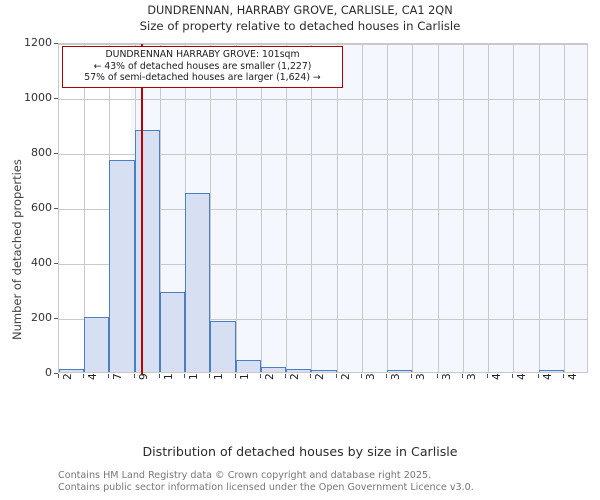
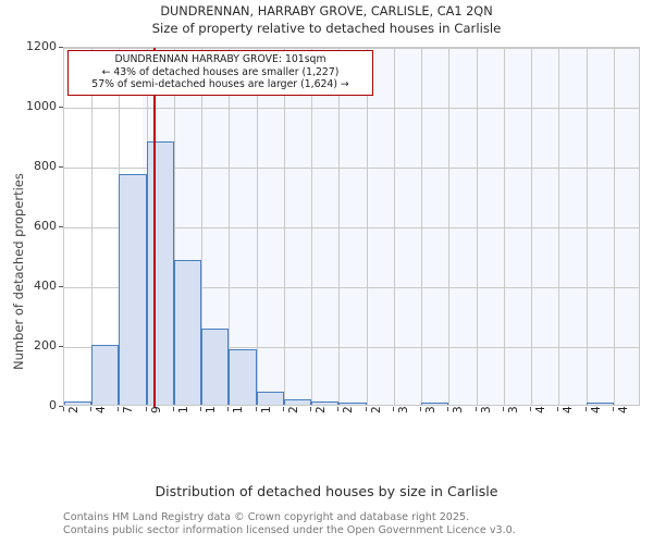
119sqm: 290 -> 480
142sqm: 650 -> 260
